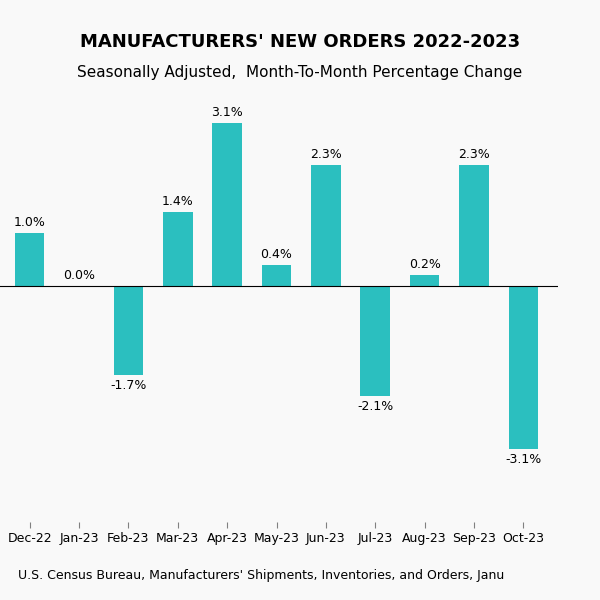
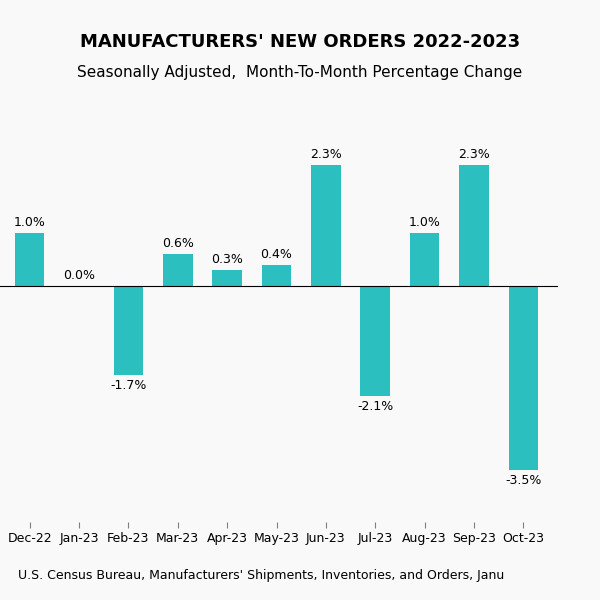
Mar-23: 1.4% -> 0.6%
Apr-23: 3.1% -> 0.3%
Aug-23: 0.2% -> 1.0%
Oct-23: -3.1% -> -3.5%
